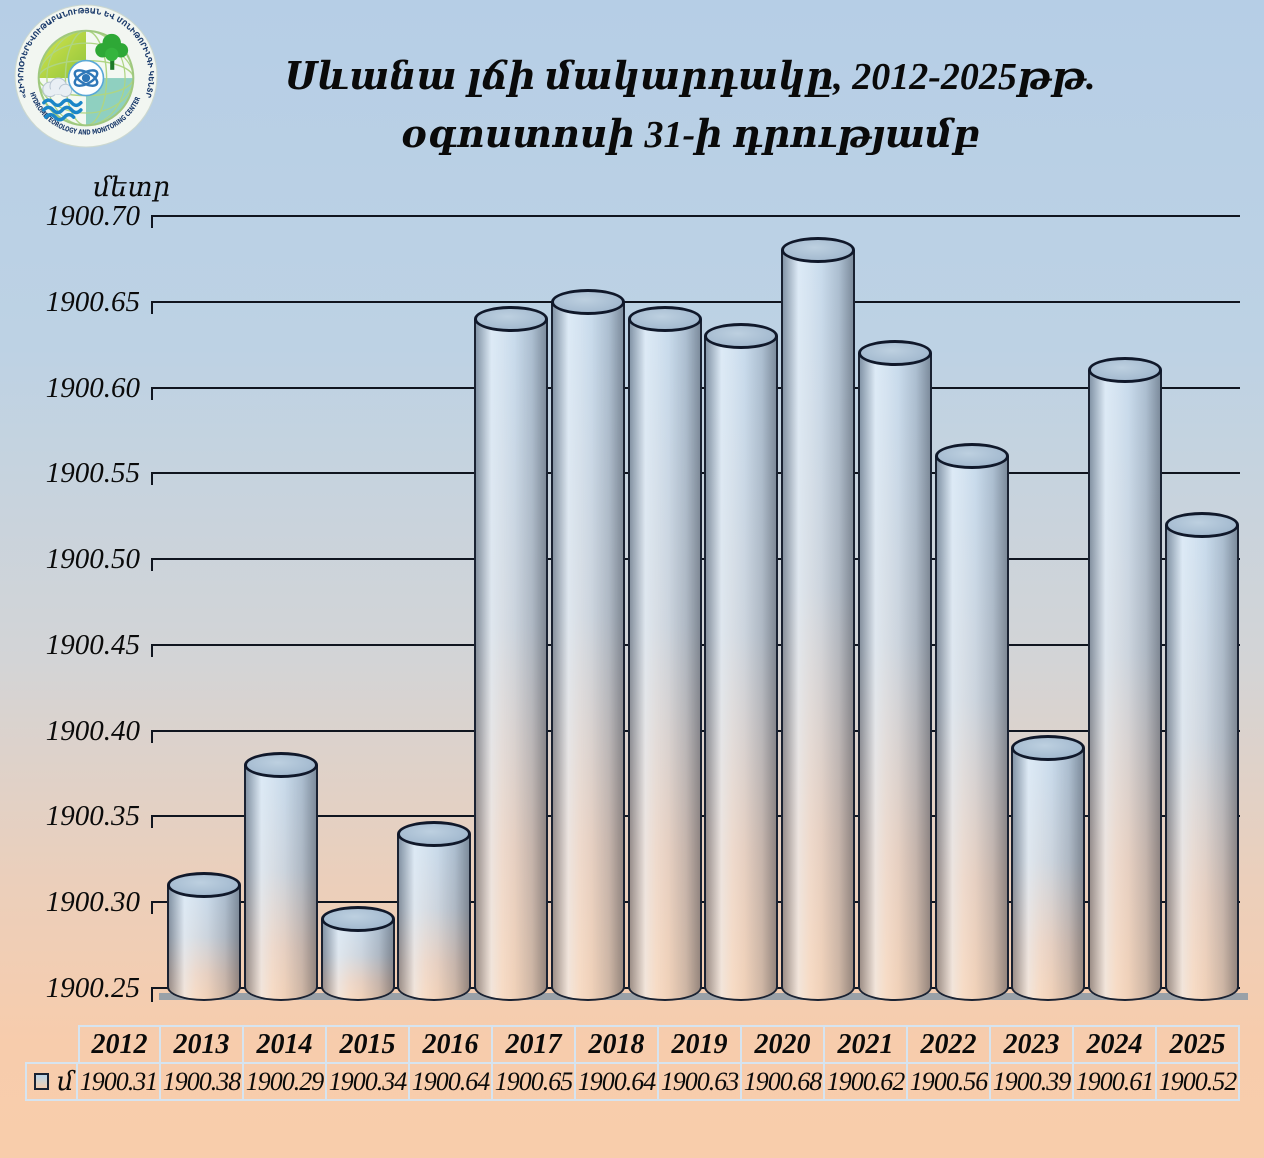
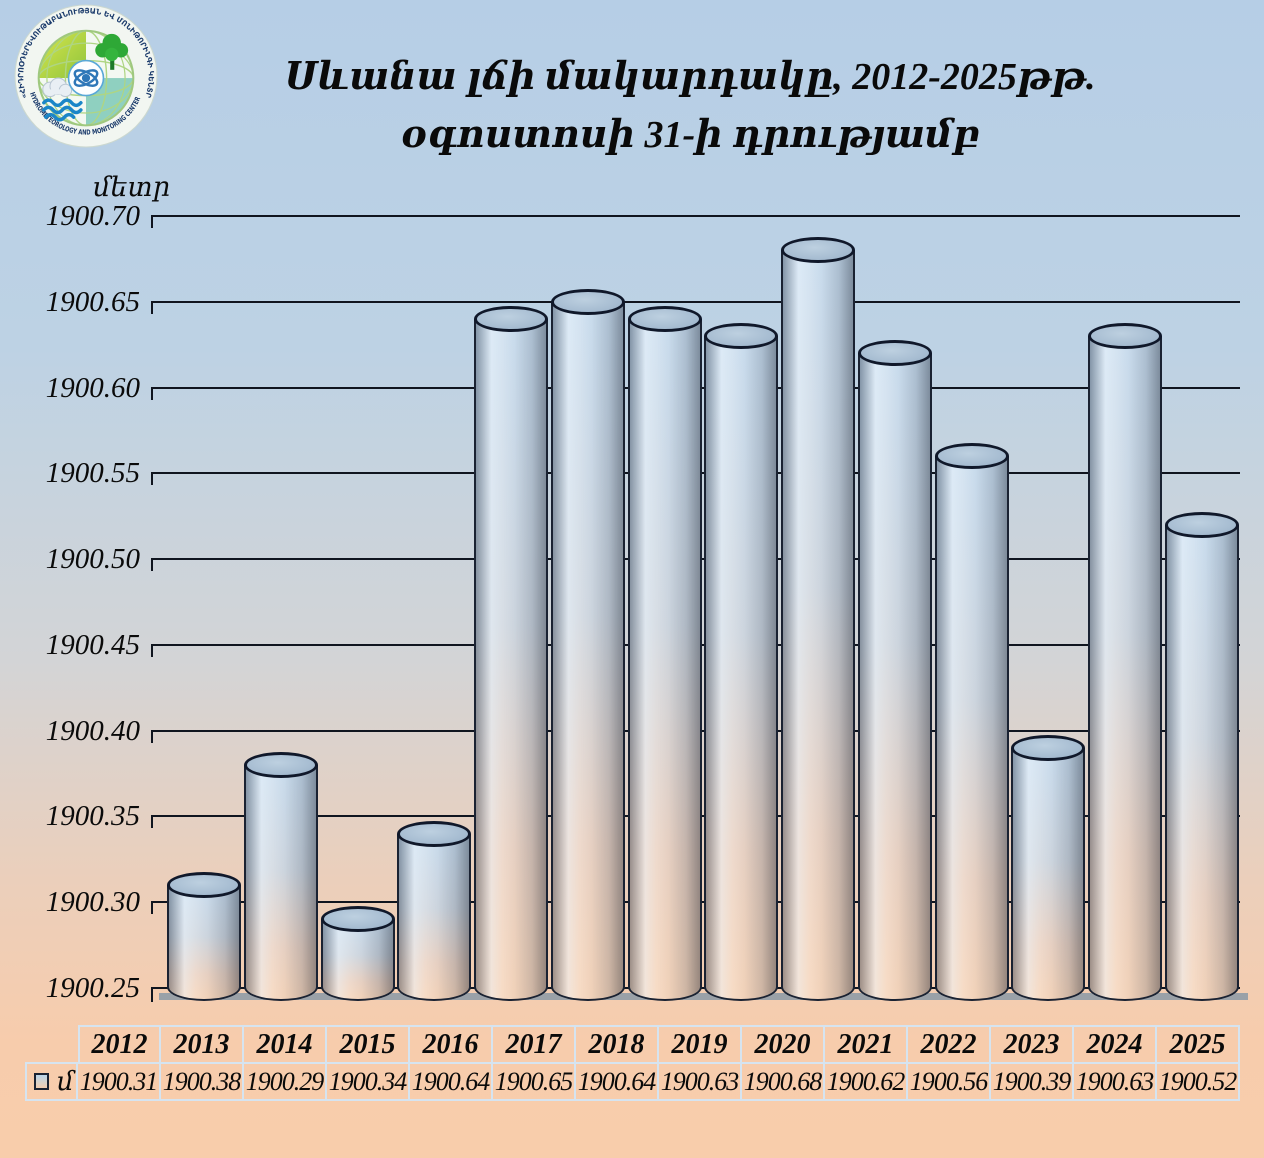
2024: 1900.61 -> 1900.63
